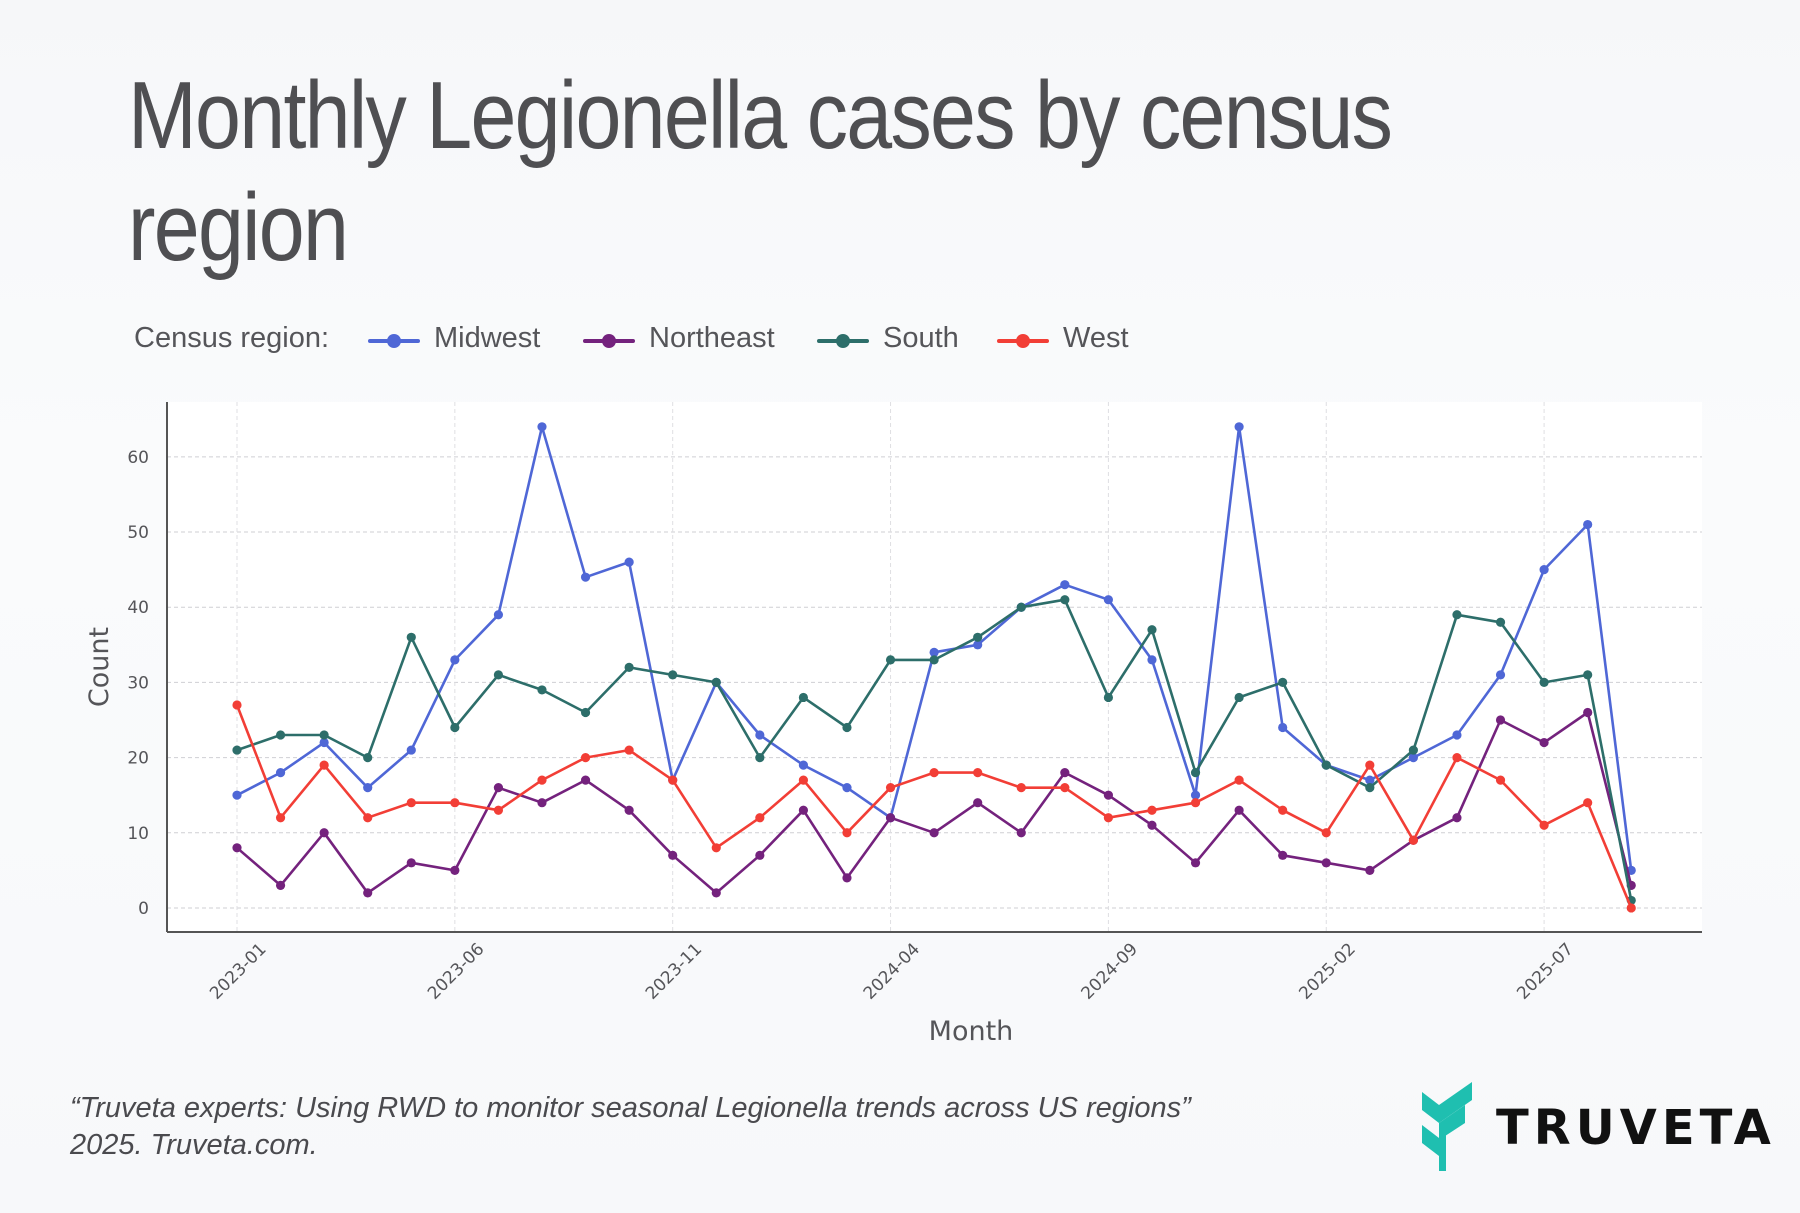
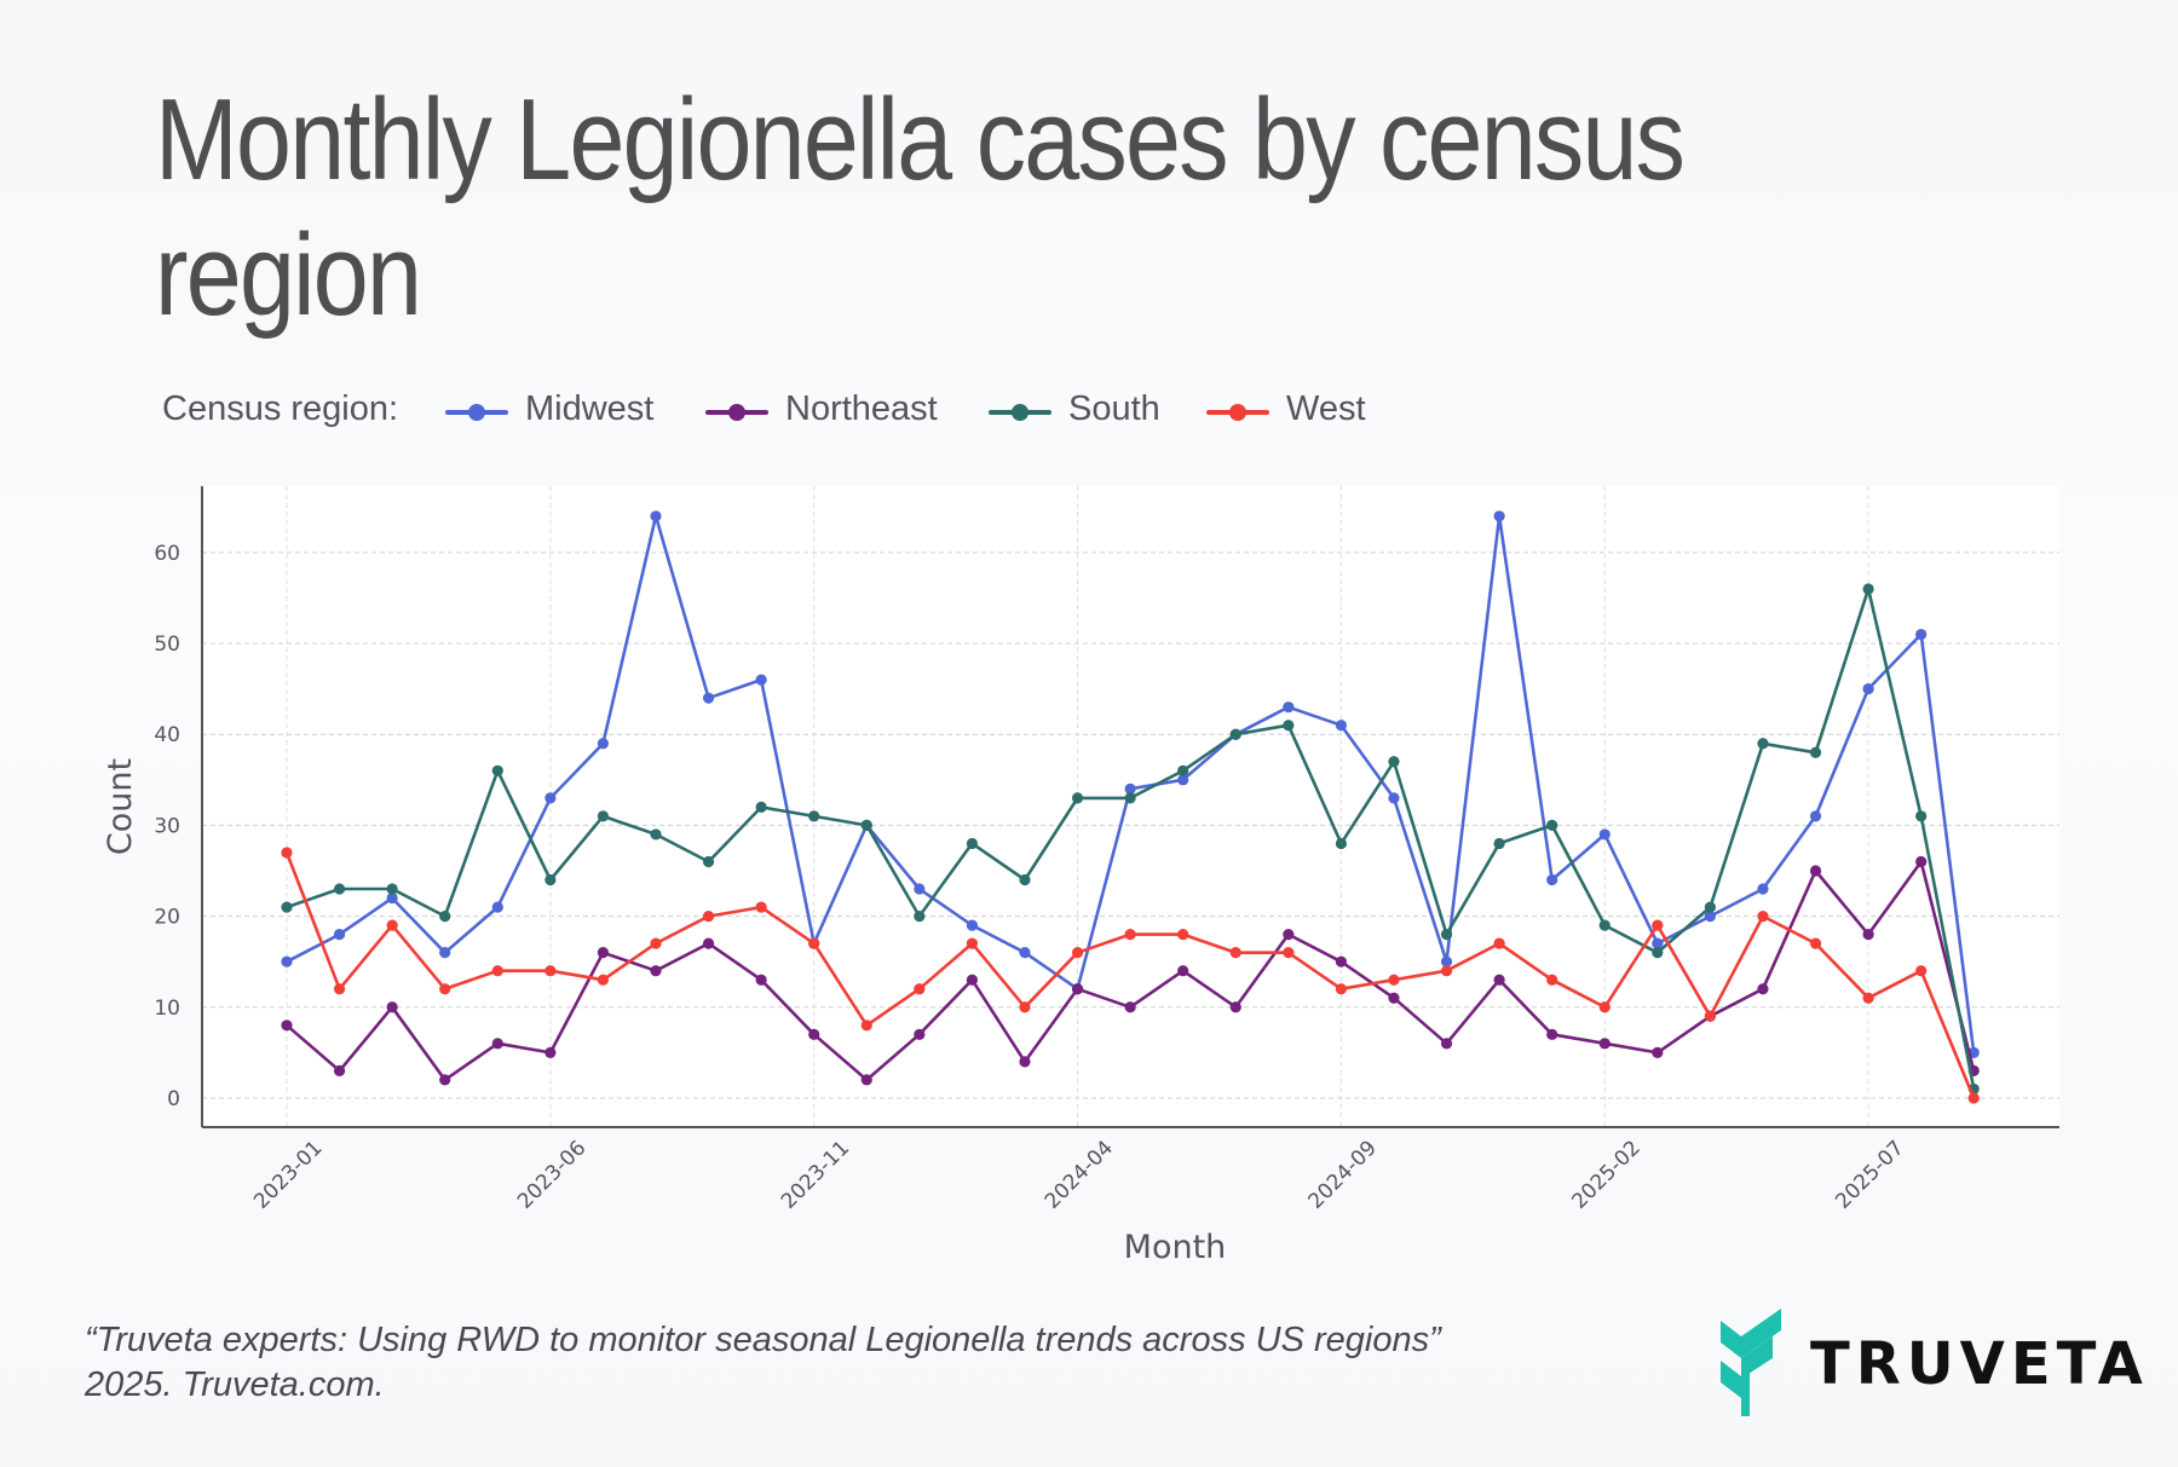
Midwest/2025-02: 19 -> 29
Northeast/2025-07: 22 -> 18
South/2025-07: 30 -> 56
